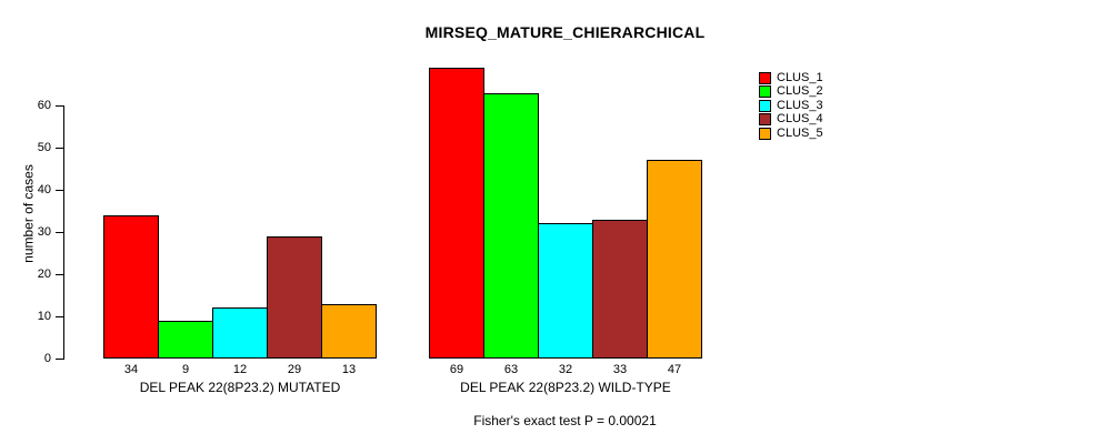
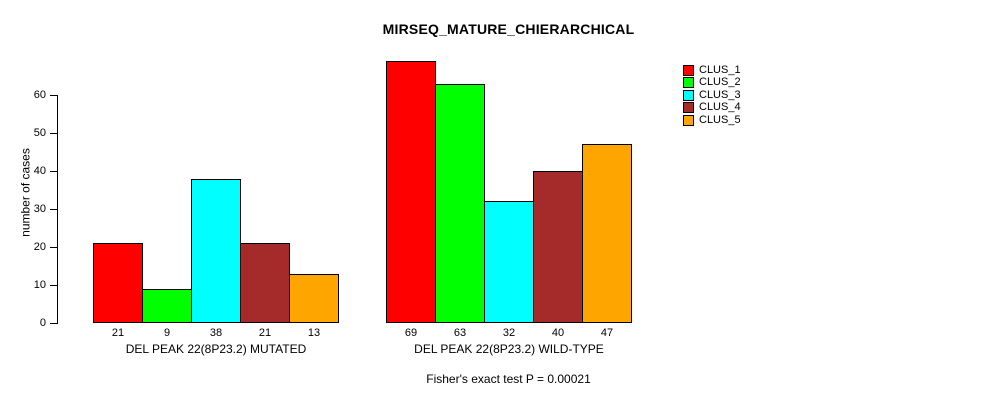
CLUS_1/DEL PEAK 22(8P23.2) MUTATED: 34 -> 21
CLUS_3/DEL PEAK 22(8P23.2) MUTATED: 12 -> 38
CLUS_4/DEL PEAK 22(8P23.2) MUTATED: 29 -> 21
CLUS_4/DEL PEAK 22(8P23.2) WILD-TYPE: 33 -> 40
